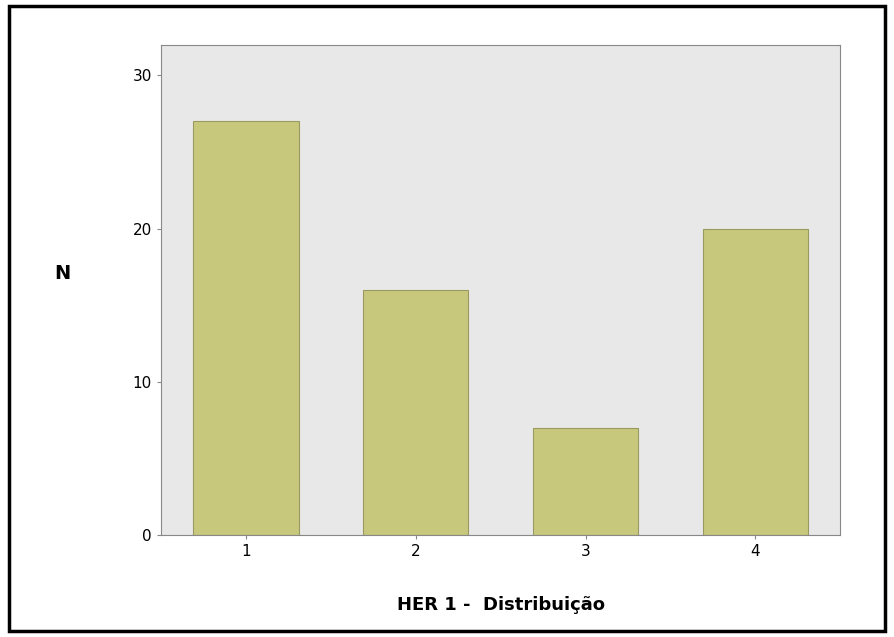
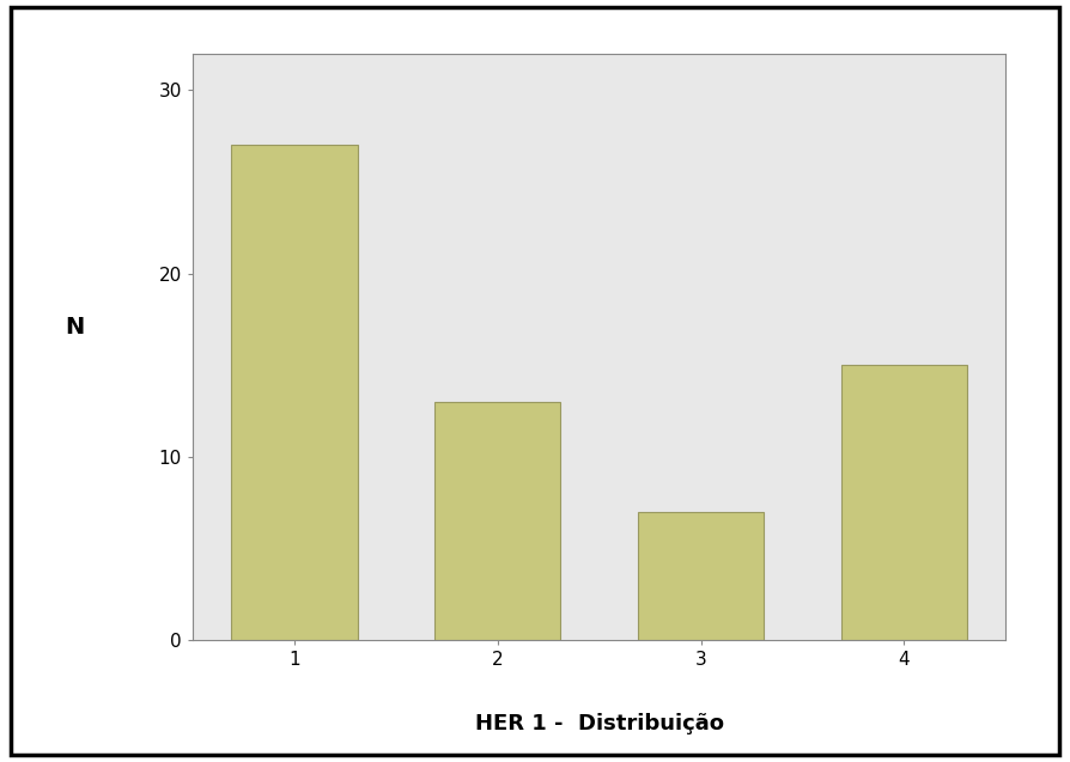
2: 16 -> 13
4: 20 -> 15
